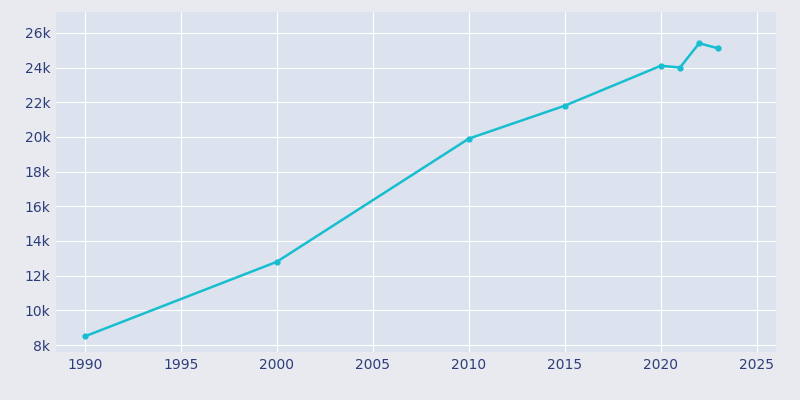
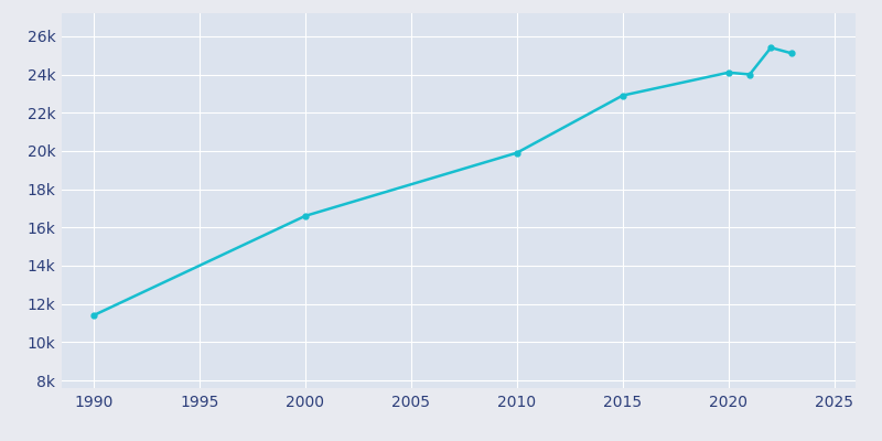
1990: 8.5k -> 11.4k
2000: 12.8k -> 16.6k
2015: 21.8k -> 22.9k
